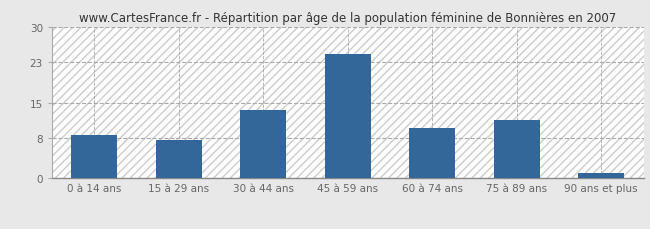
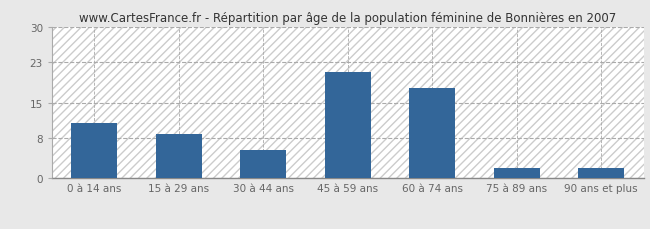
0 à 14 ans: 8.5 -> 11.0
15 à 29 ans: 7.5 -> 8.8
30 à 44 ans: 13.5 -> 5.6
45 à 59 ans: 24.5 -> 21.0
60 à 74 ans: 10.0 -> 17.8
75 à 89 ans: 11.5 -> 2.0
90 ans et plus: 1.0 -> 2.0
